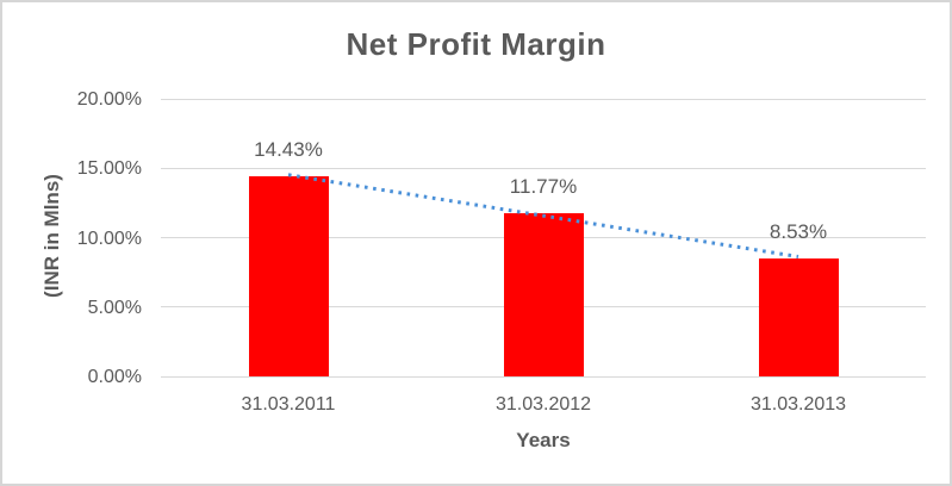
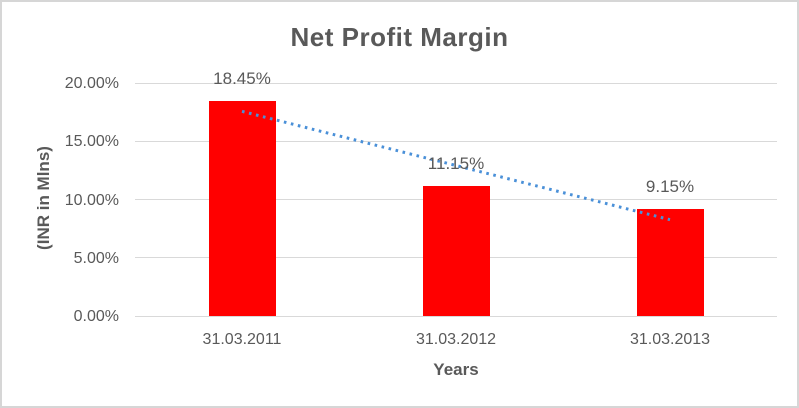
31.03.2011: 14.43% -> 18.45%
31.03.2012: 11.77% -> 11.15%
31.03.2013: 8.53% -> 9.15%
